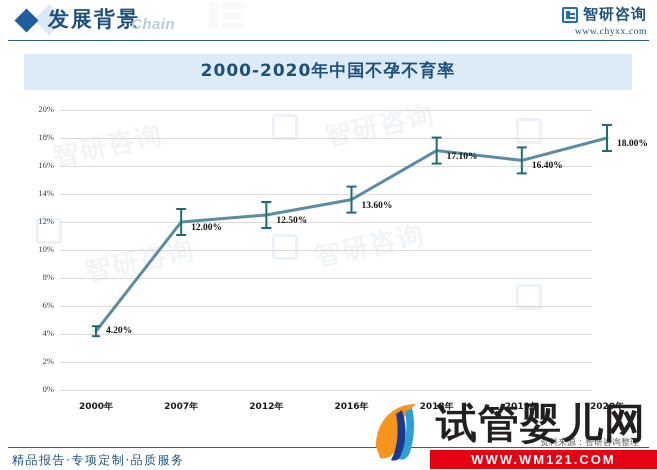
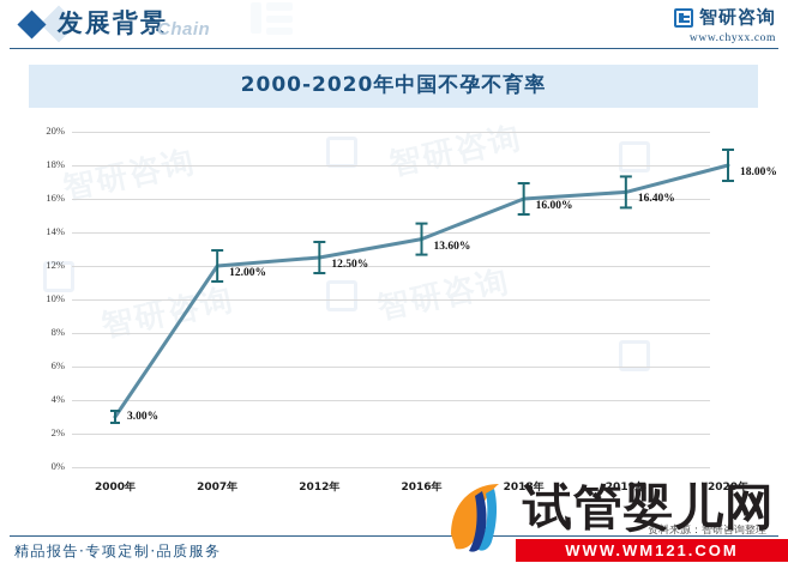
2000年: 4.20% -> 3.00%
2018年: 17.10% -> 16.00%
